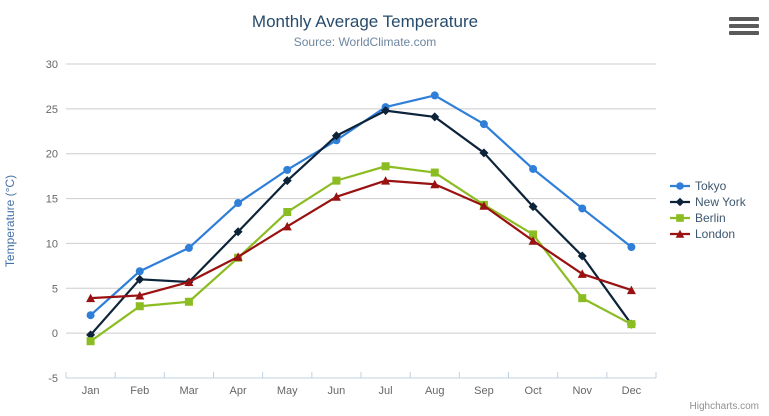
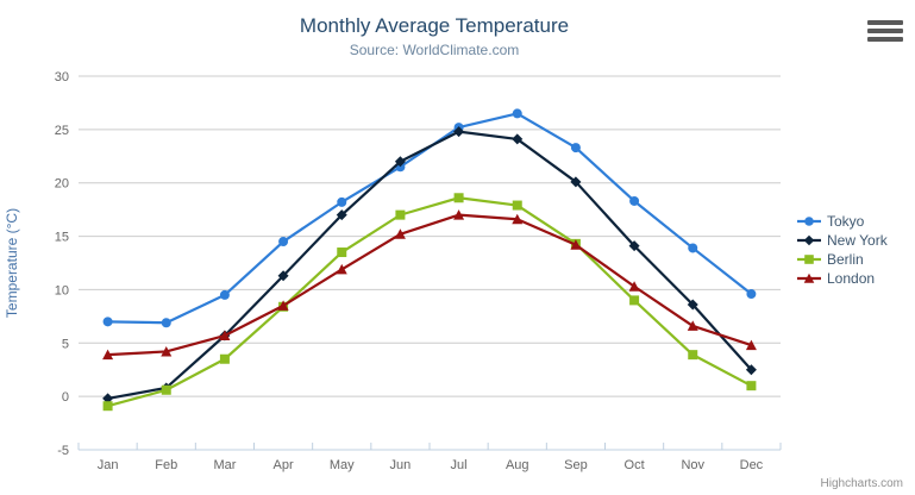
Tokyo/Jan: 2 -> 7
New York/Feb: 6 -> 1
Berlin/Feb: 3 -> 1
Berlin/Oct: 11 -> 9
New York/Dec: 1 -> 2
